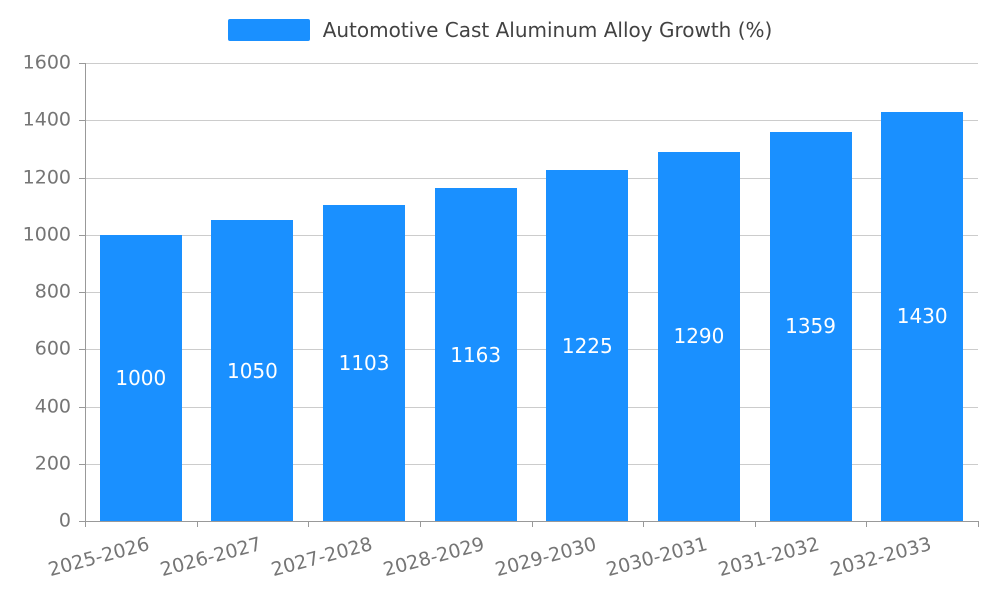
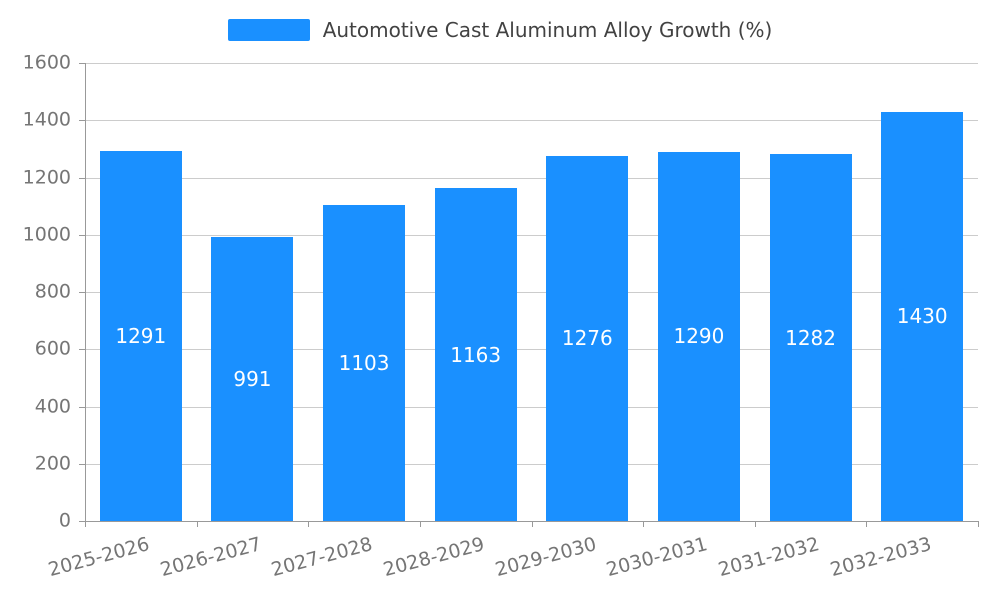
2025-2026: 1000 -> 1291
2026-2027: 1050 -> 991
2029-2030: 1225 -> 1276
2031-2032: 1359 -> 1282
